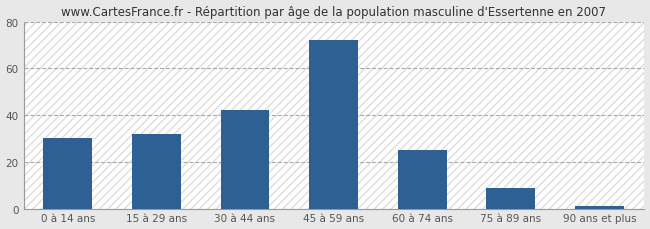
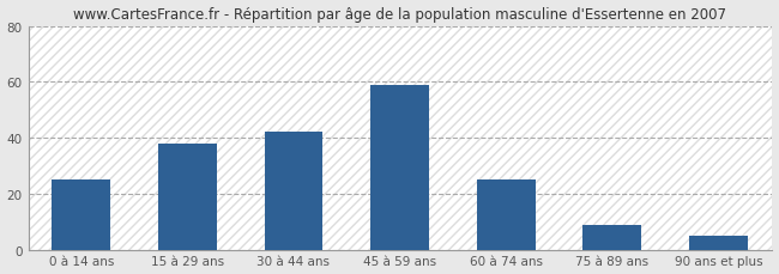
0 à 14 ans: 30 -> 25
15 à 29 ans: 32 -> 38
45 à 59 ans: 72 -> 59
90 ans et plus: 1 -> 5
